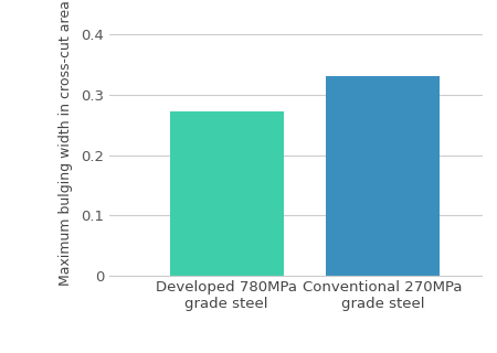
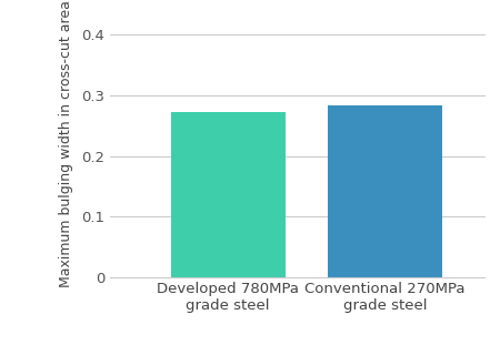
Conventional 270MPa grade steel: 0.332 -> 0.284
